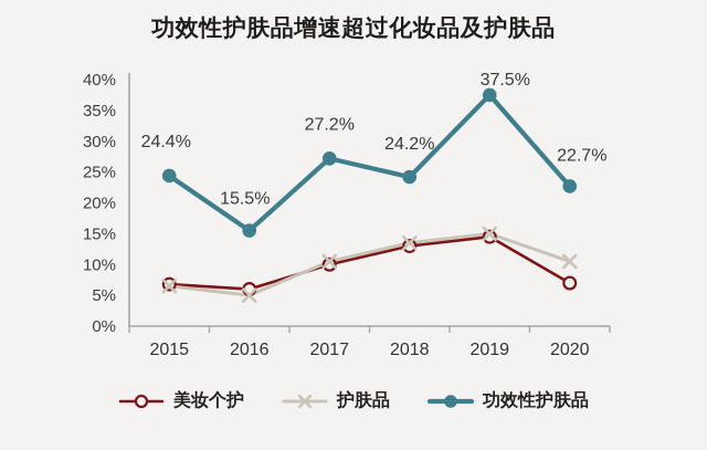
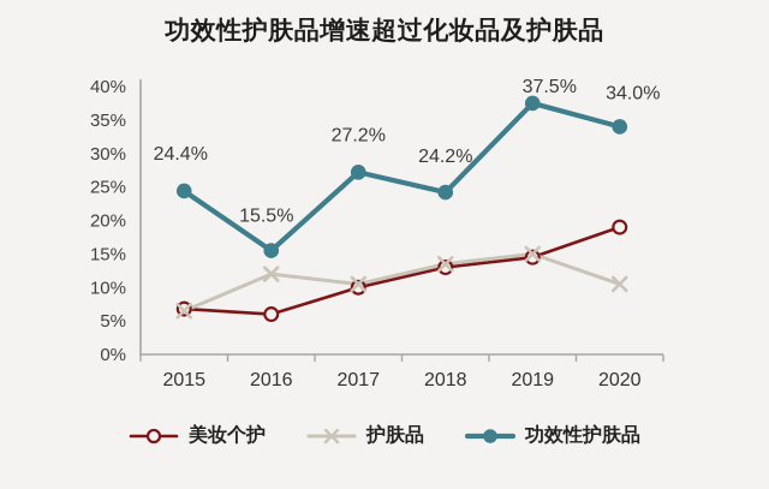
护肤品/2016: 5% -> 12%
美妆个护/2020: 7% -> 19%
功效性护肤品/2020: 22.7% -> 34.0%
